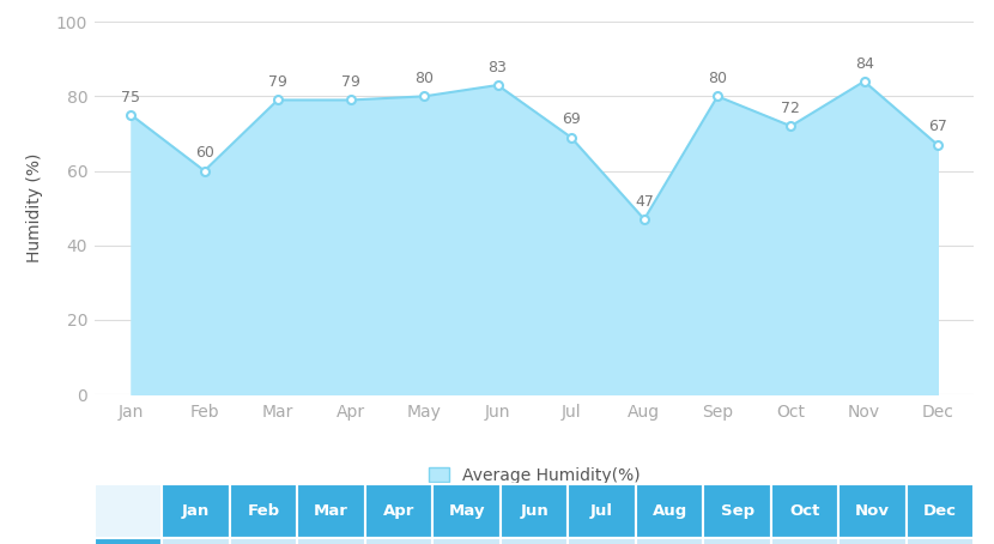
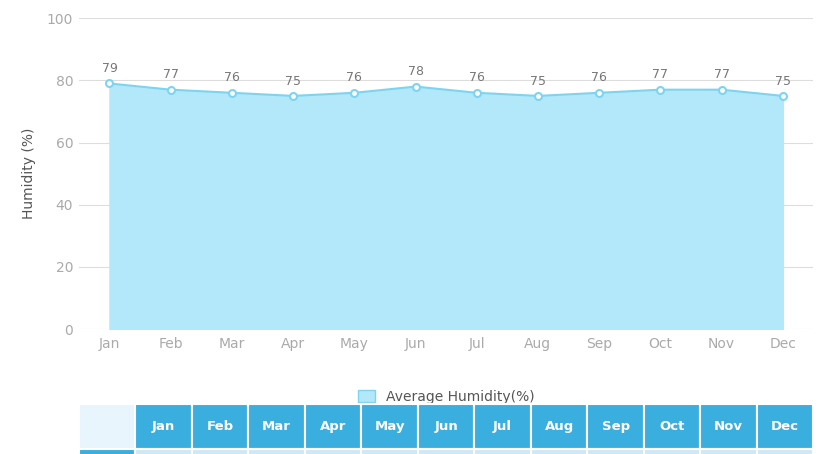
Jan: 75 -> 79
Feb: 60 -> 77
Mar: 79 -> 76
Apr: 79 -> 75
May: 80 -> 76
Jun: 83 -> 78
Jul: 69 -> 76
Aug: 47 -> 75
Sep: 80 -> 76
Oct: 72 -> 77
Nov: 84 -> 77
Dec: 67 -> 75
